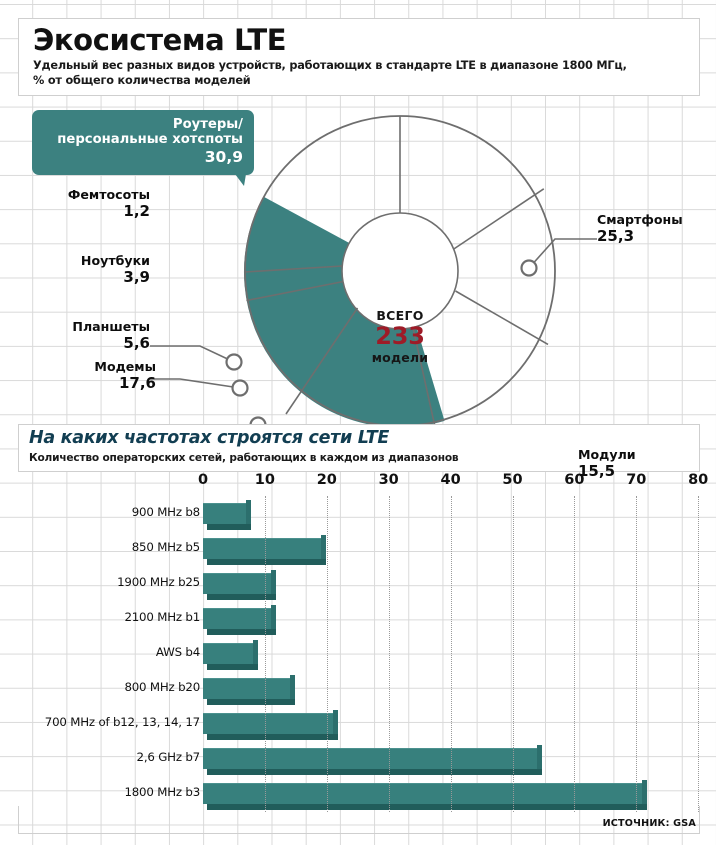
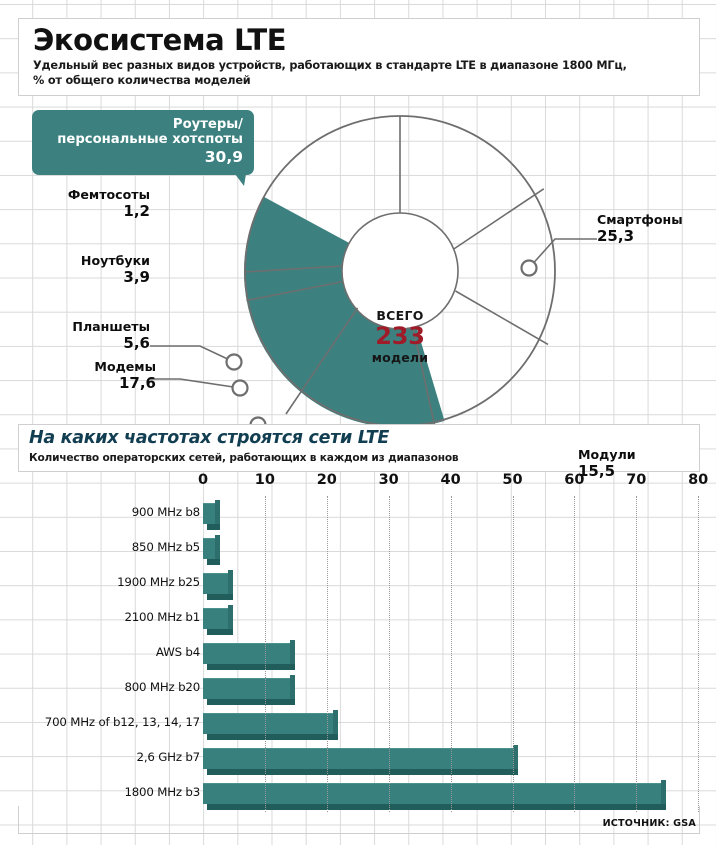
900 MHz b8: 7 -> 2
850 MHz b5: 19 -> 2
1900 MHz b25: 11 -> 4
2100 MHz b1: 11 -> 4
AWS b4: 8 -> 14
2,6 GHz b7: 54 -> 50
1800 MHz b3: 71 -> 74
